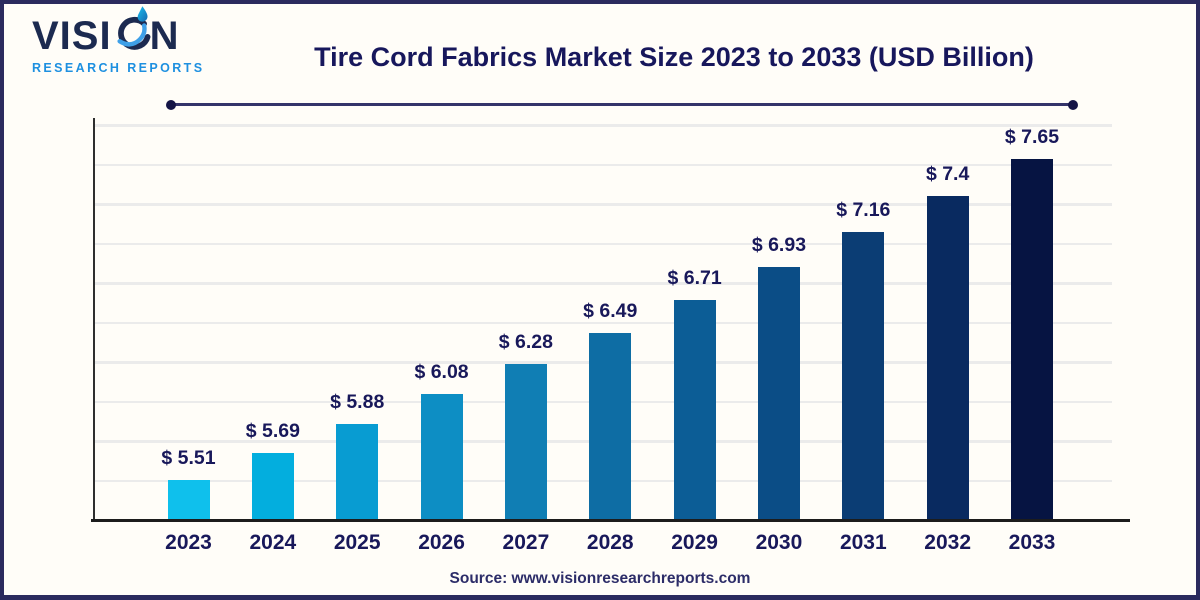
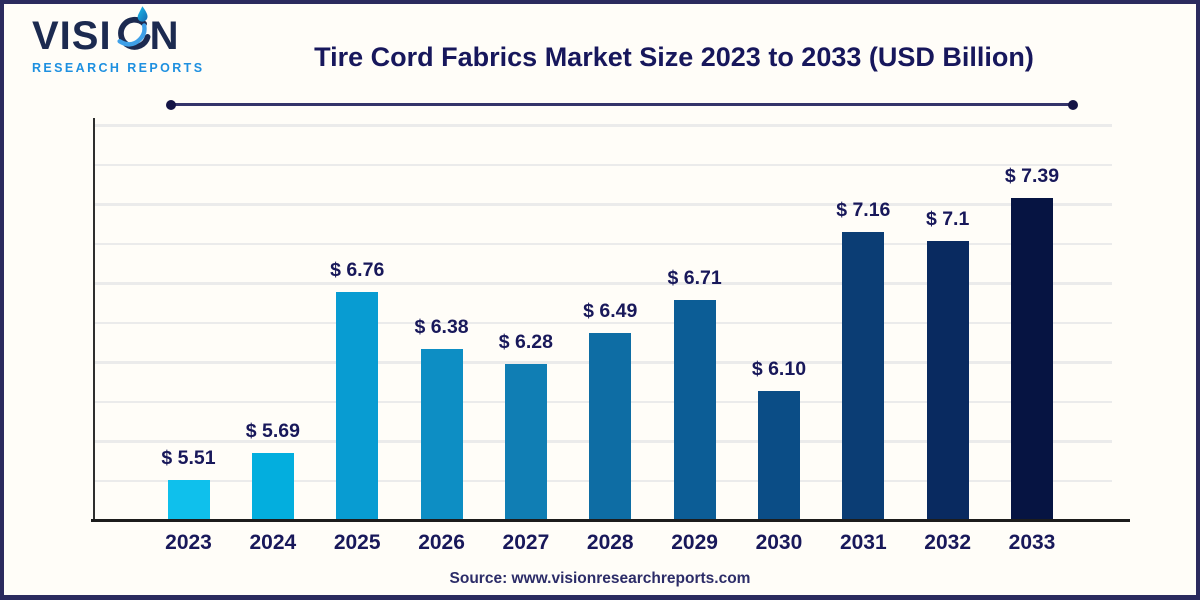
2025: 5.88 -> 6.76
2026: 6.08 -> 6.38
2030: 6.93 -> 6.10
2032: 7.4 -> 7.1
2033: 7.65 -> 7.39
